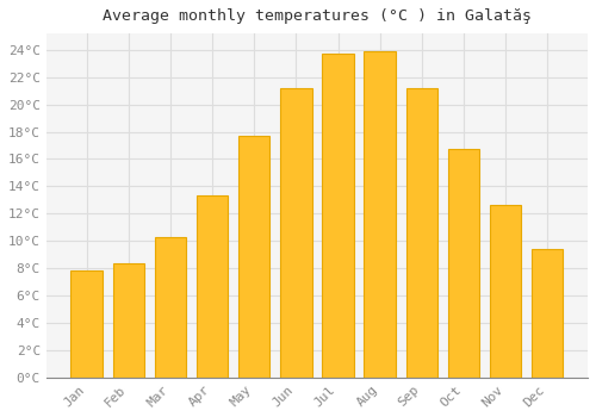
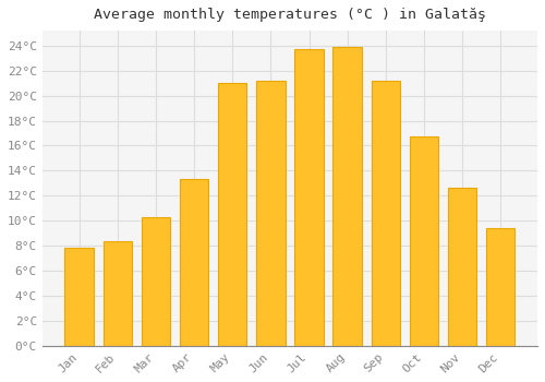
May: 17.7°C -> 21.0°C
